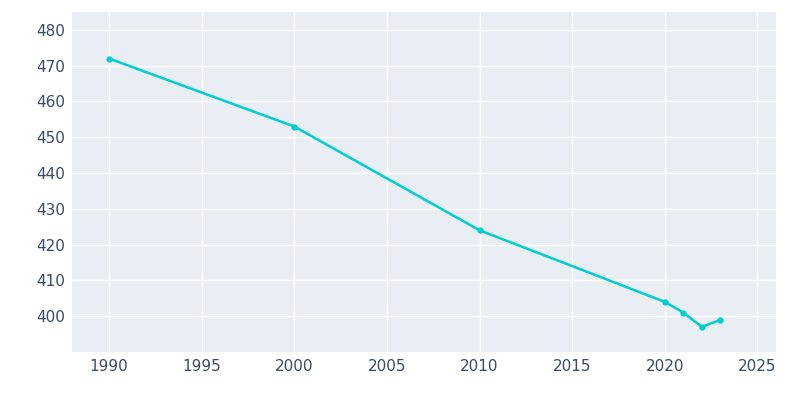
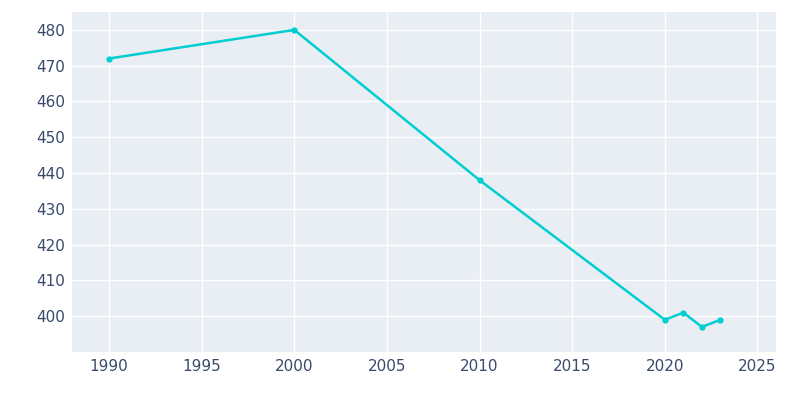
2000: 453 -> 480
2010: 424 -> 438
2020: 404 -> 399
